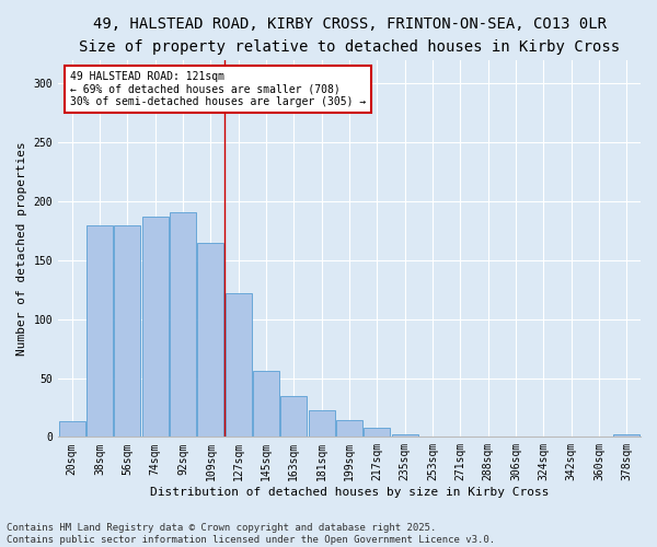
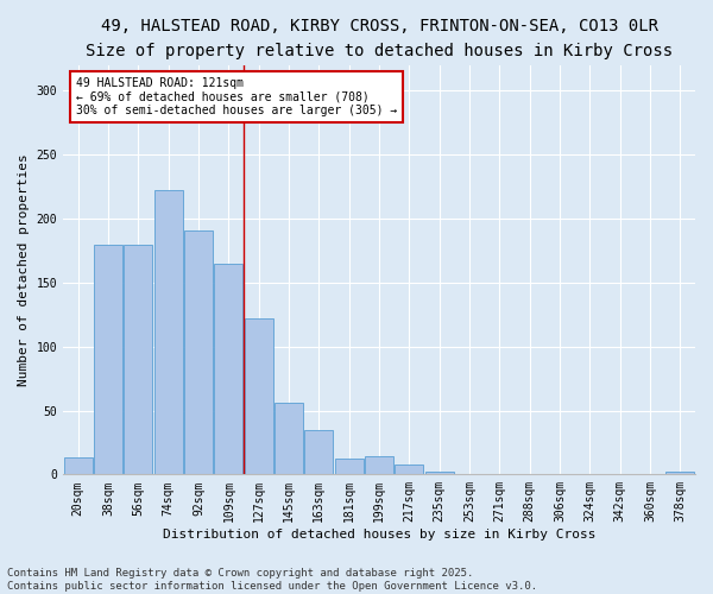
74sqm: 187 -> 222
181sqm: 23 -> 12
